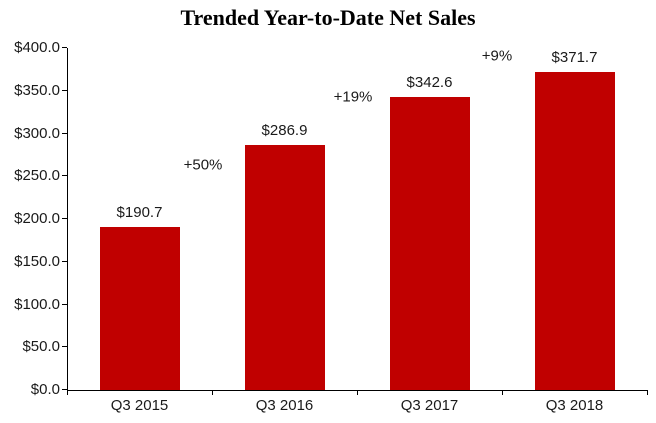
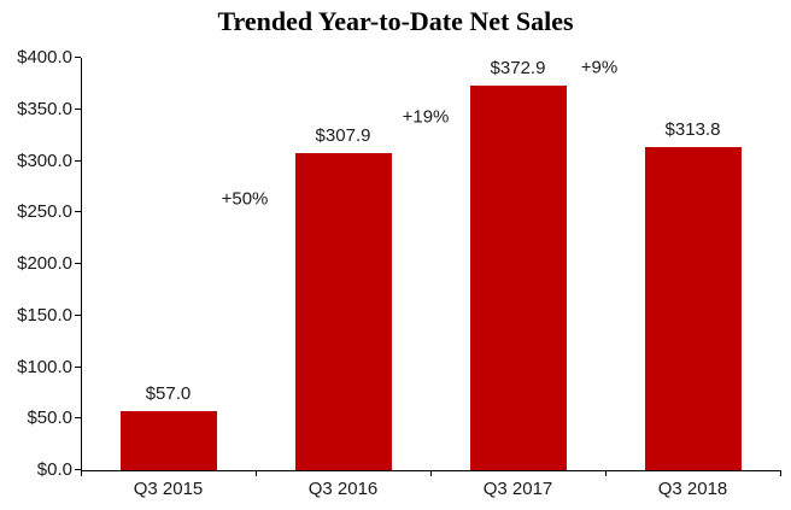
Q3 2015: $190.7 -> $57.0
Q3 2016: $286.9 -> $307.9
Q3 2017: $342.6 -> $372.9
Q3 2018: $371.7 -> $313.8
